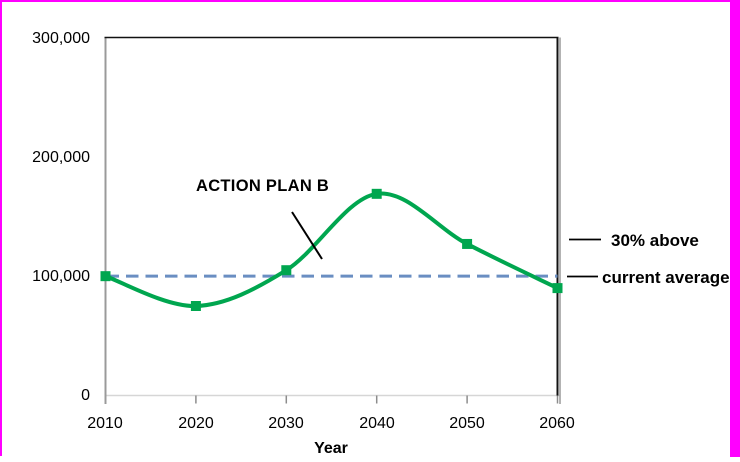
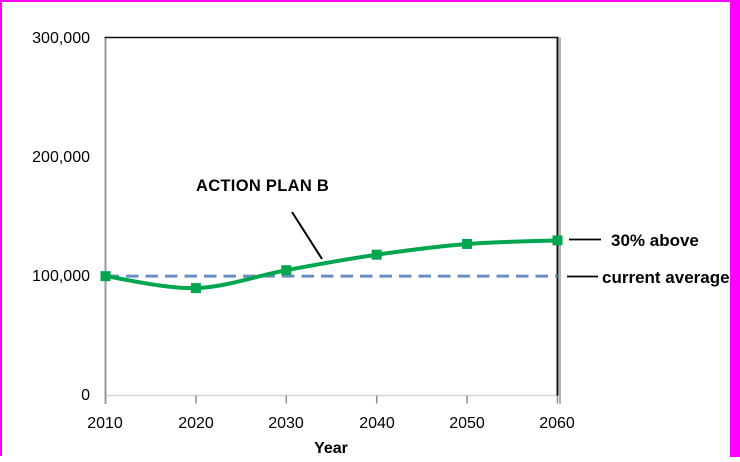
2020: 75000 -> 90000
2040: 169000 -> 118000
2060: 90000 -> 130000
